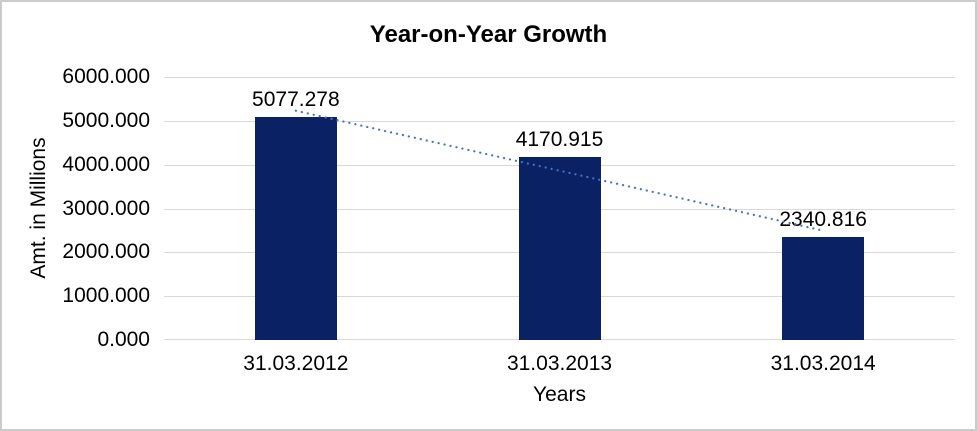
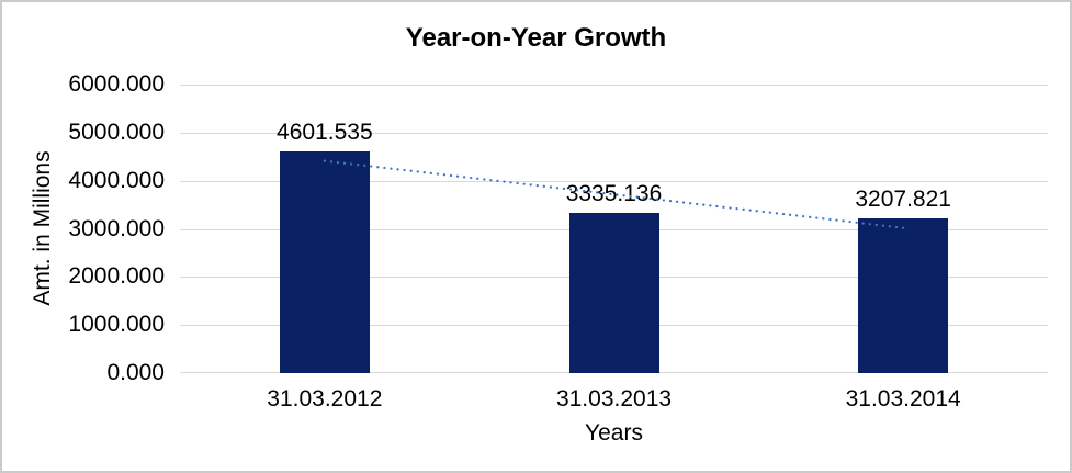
31.03.2012: 5077.278 -> 4601.535
31.03.2013: 4170.915 -> 3335.136
31.03.2014: 2340.816 -> 3207.821
